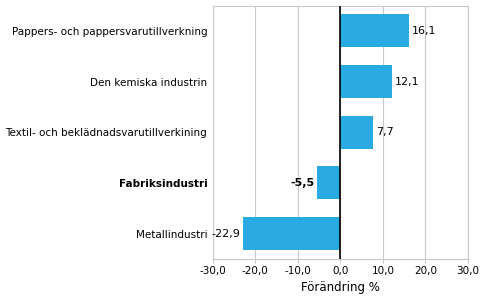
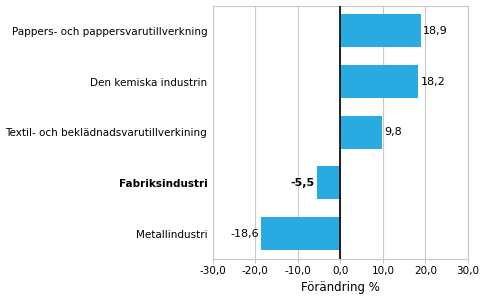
Pappers- och pappersvarutillverkning: 16,1 -> 18,9
Den kemiska industrin: 12,1 -> 18,2
Textil- och beklädnadsvarutillverkining: 7,7 -> 9,8
Metallindustri: -22,9 -> -18,6
